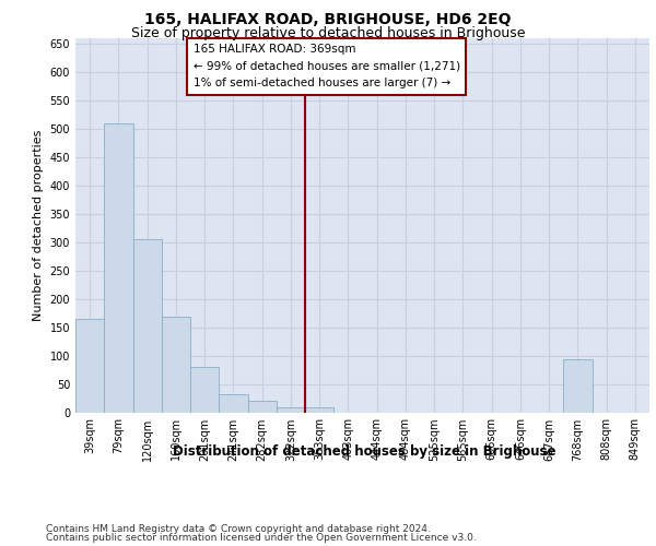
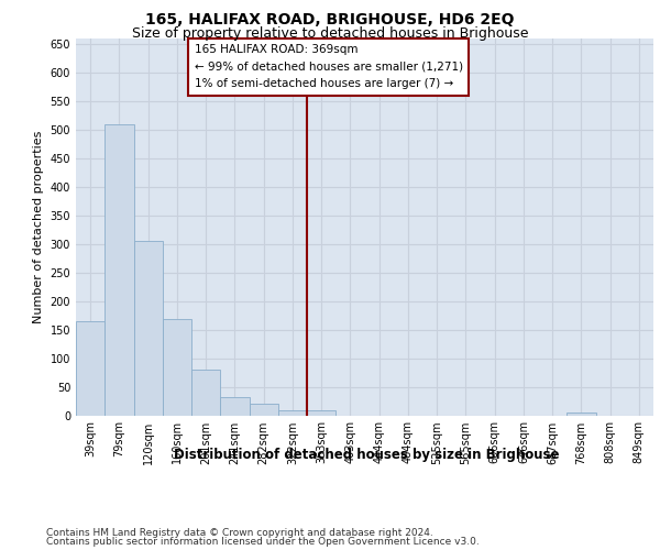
768sqm: 94 -> 5
